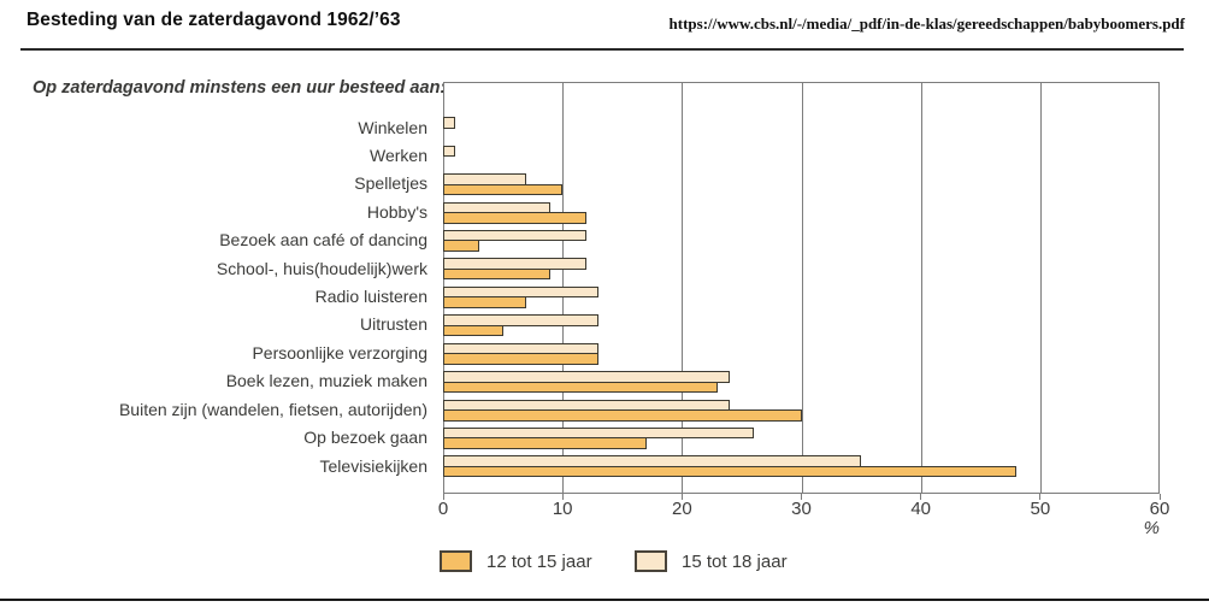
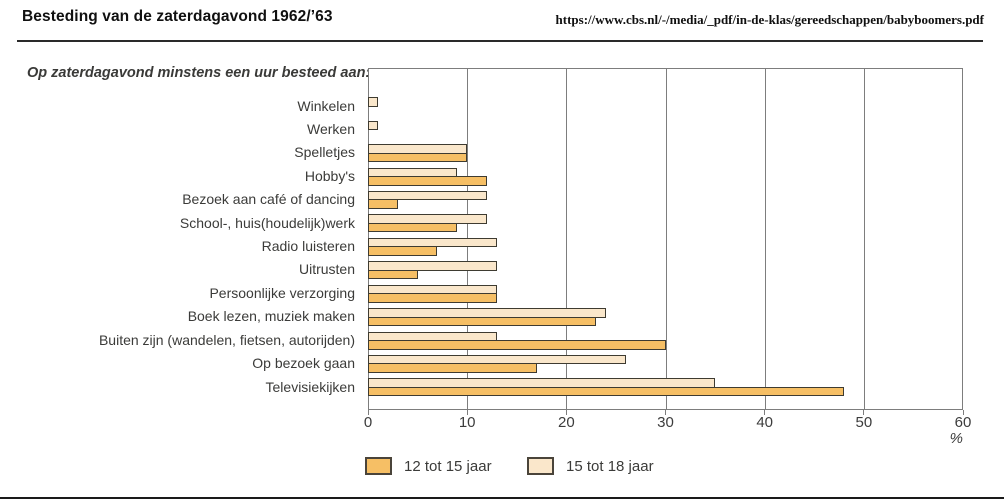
15 tot 18 jaar/Spelletjes: 7 -> 10
15 tot 18 jaar/Buiten zijn (wandelen, fietsen, autorijden): 24 -> 13
